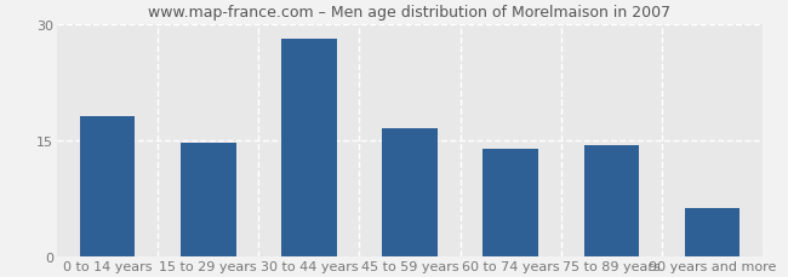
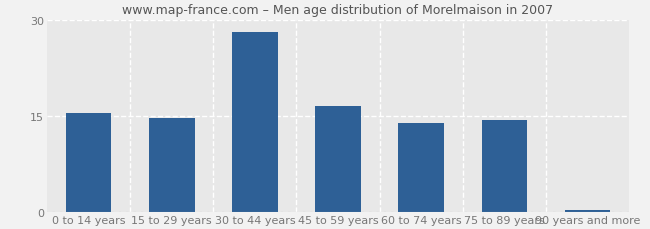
0 to 14 years: 18.2 -> 15.5
90 years and more: 6.2 -> 0.3
